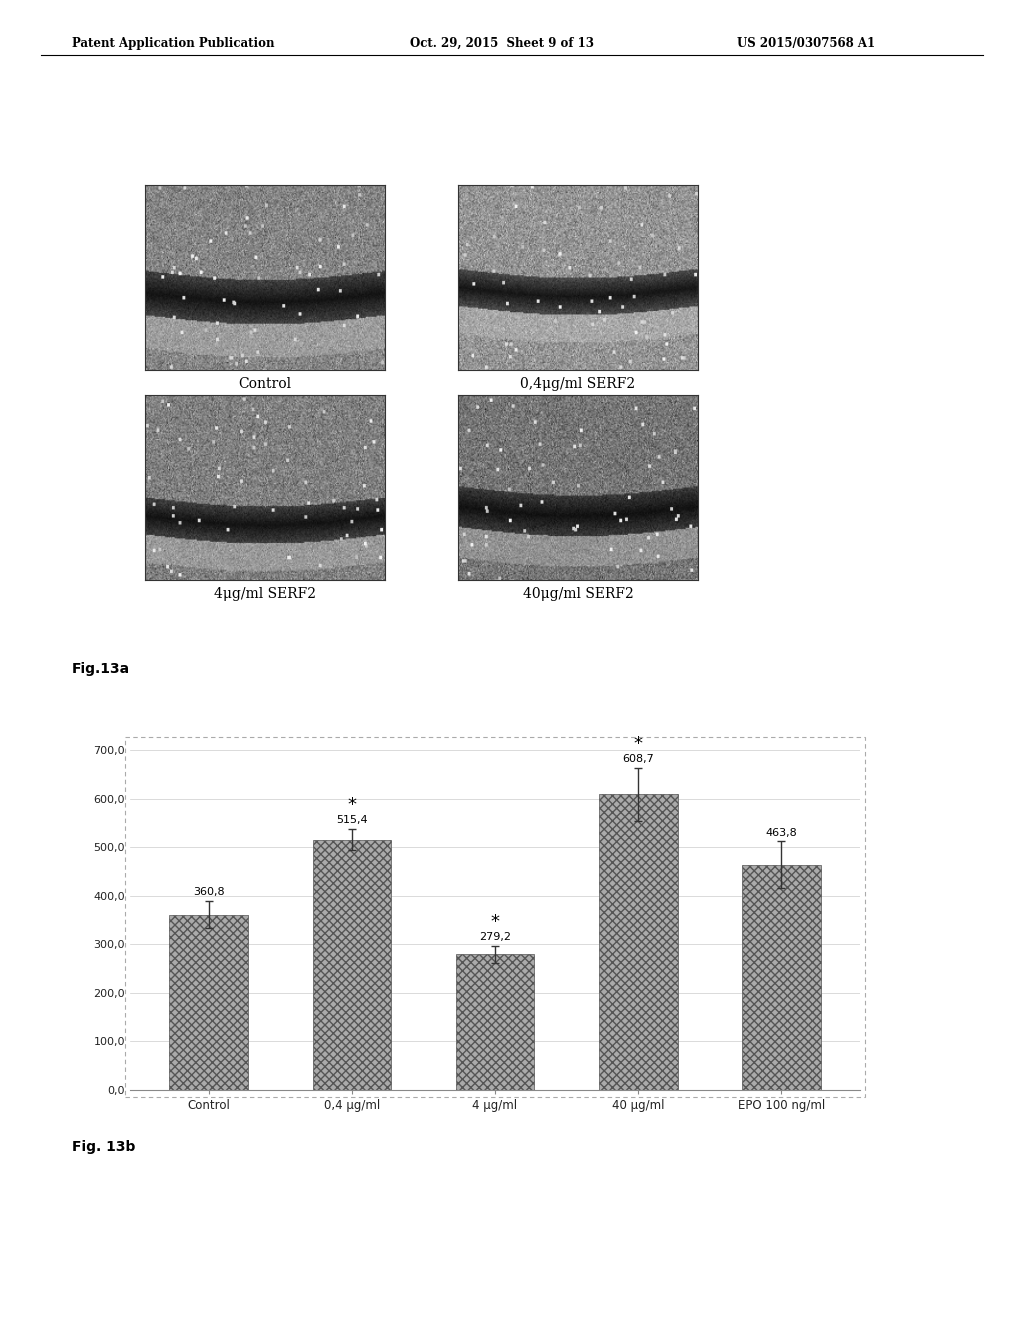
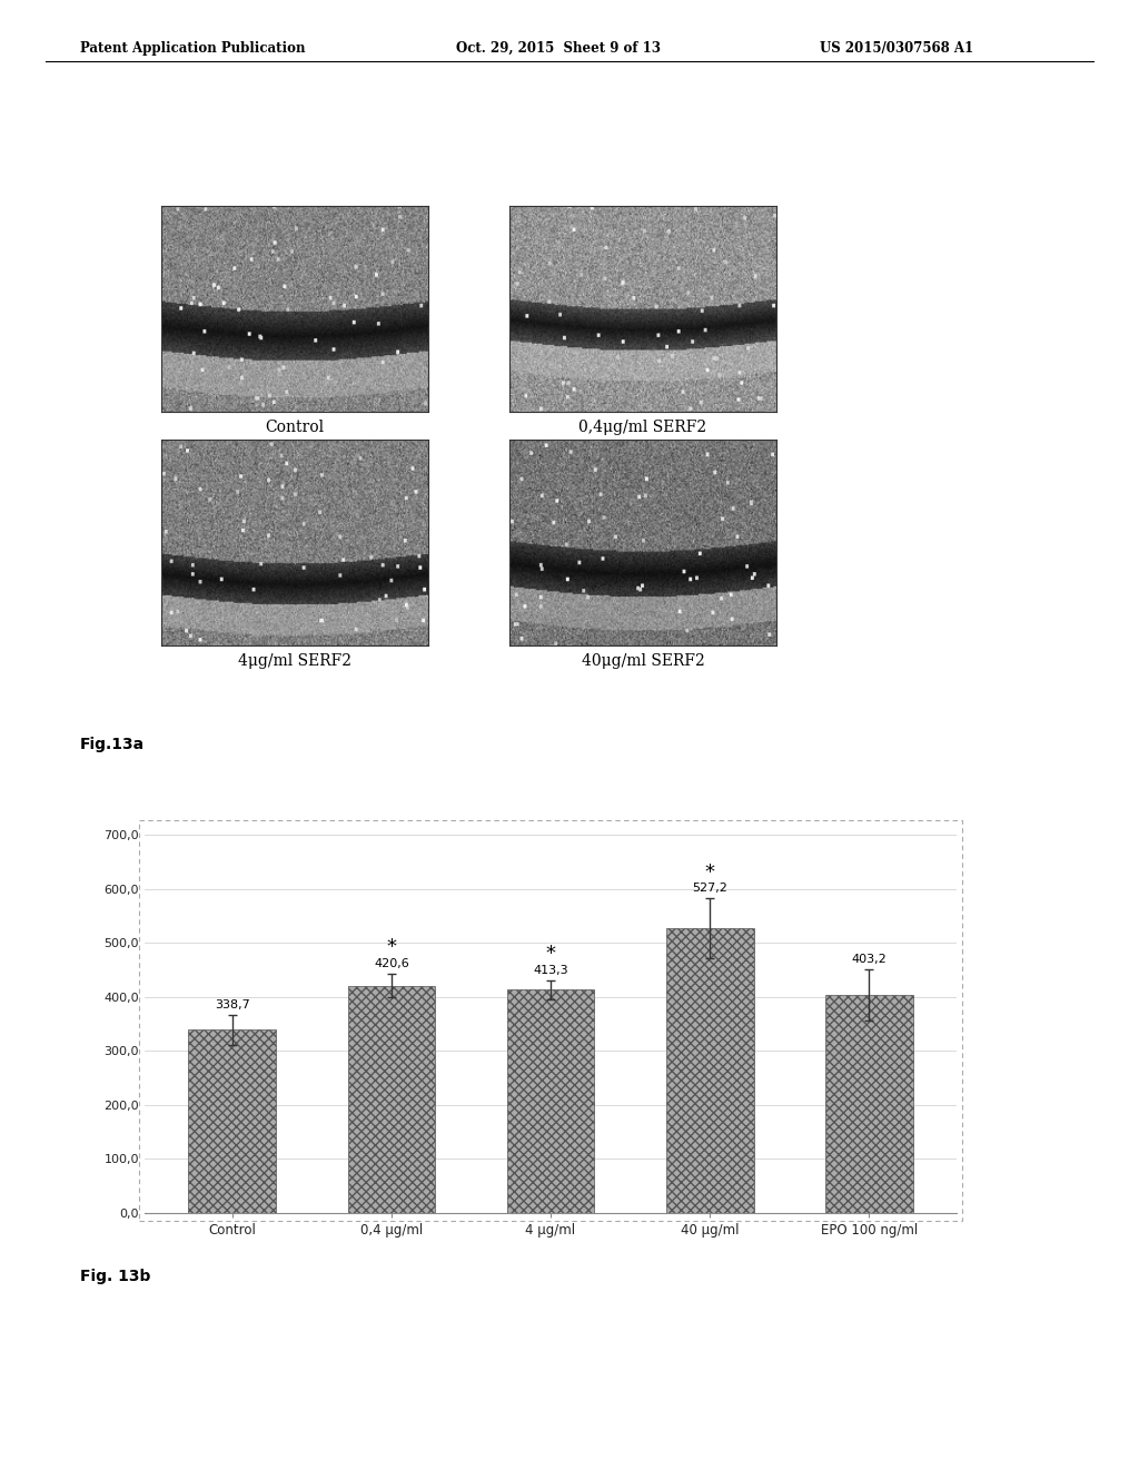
Control: 360,8 -> 338,7
0,4 μg/ml: 515,4 -> 420,6
4 μg/ml: 279,2 -> 413,3
40 μg/ml: 608,7 -> 527,2
EPO 100 ng/ml: 463,8 -> 403,2
